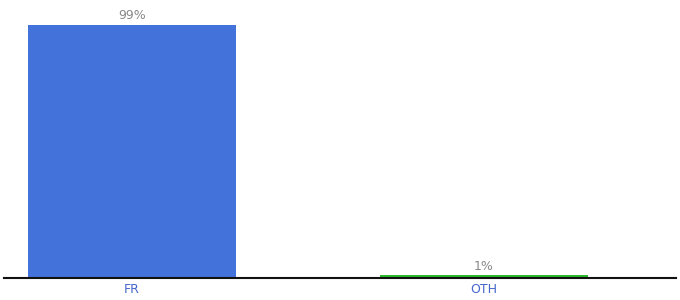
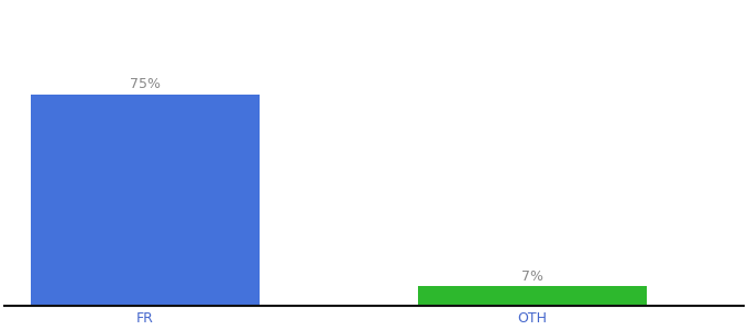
FR: 99% -> 75%
OTH: 1% -> 7%
